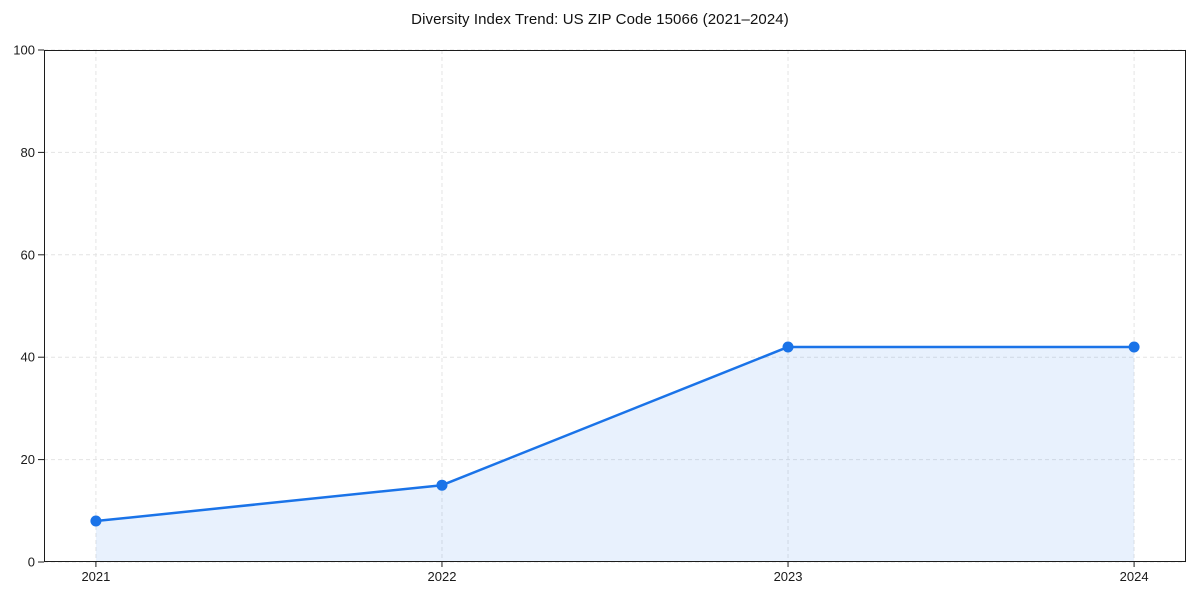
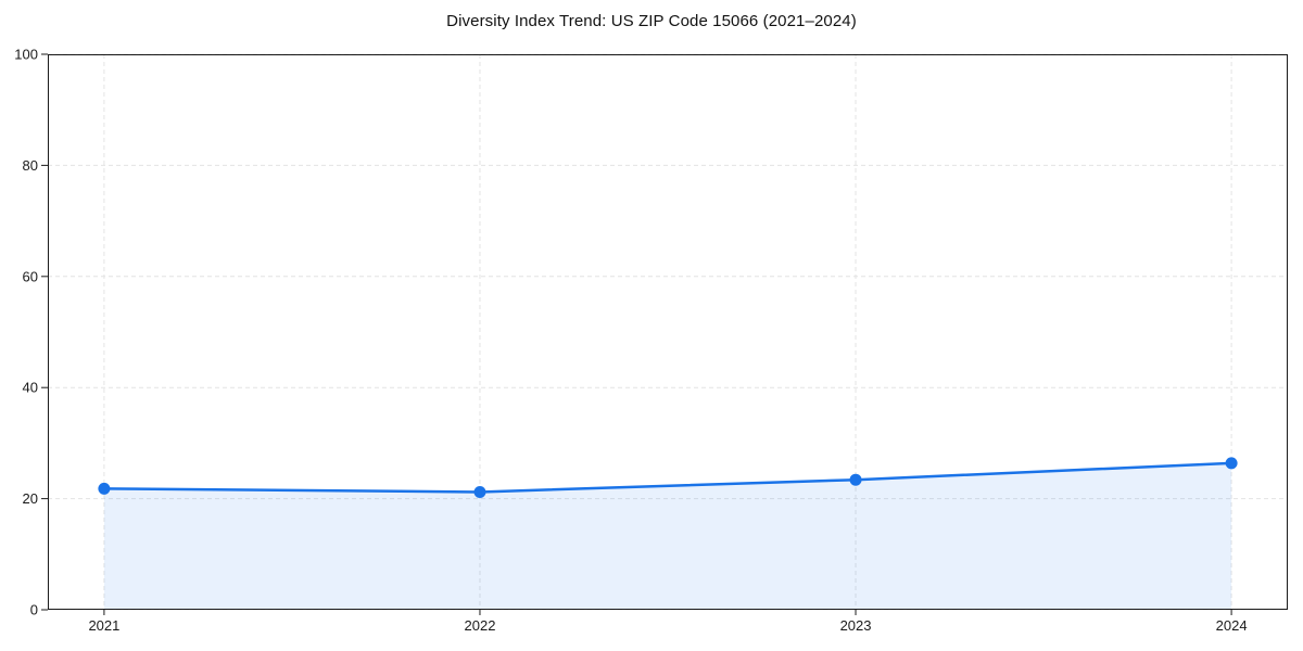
2021: 8 -> 22
2022: 15 -> 21
2023: 42 -> 23
2024: 42 -> 26
